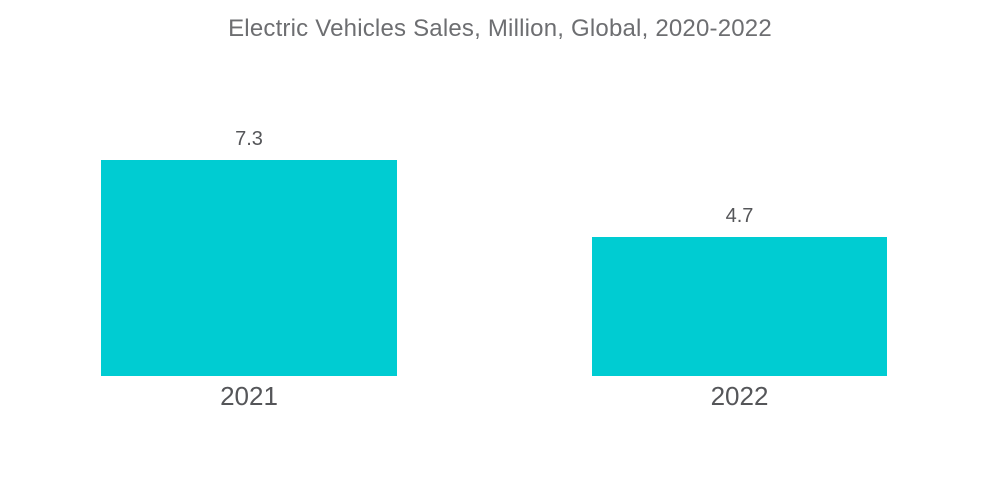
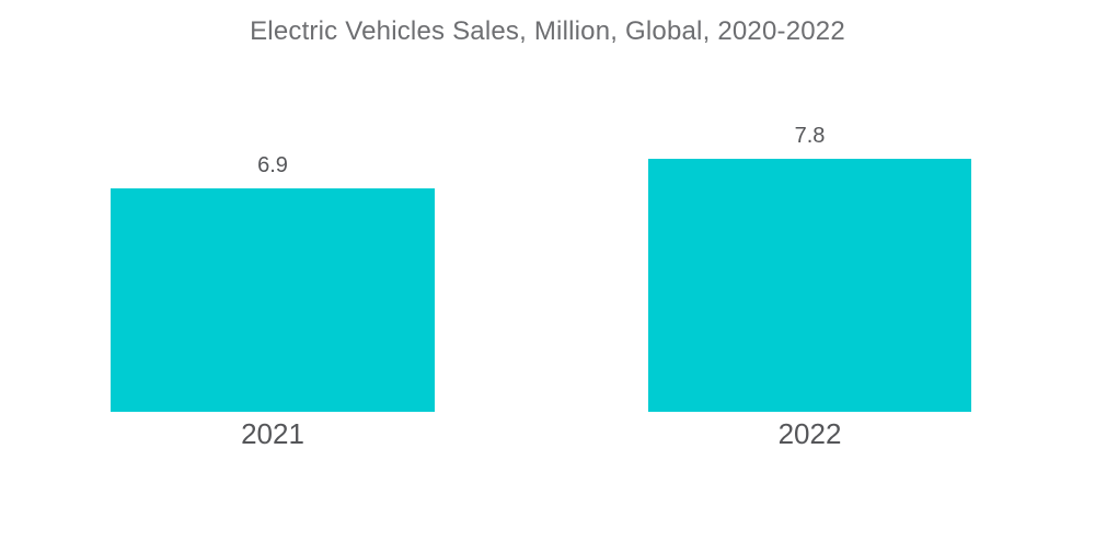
2021: 7.3 -> 6.9
2022: 4.7 -> 7.8
